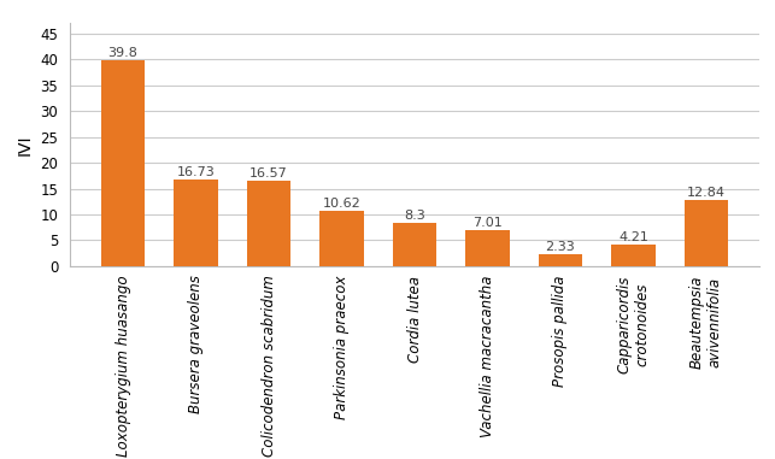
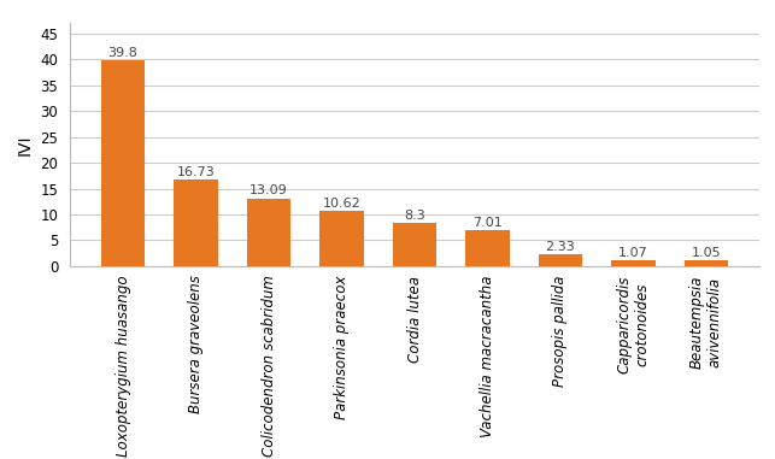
Colicodendron scabridum: 16.57 -> 13.09
Capparicordis crotonoides: 4.21 -> 1.07
Beautempsia avivennifolia: 12.84 -> 1.05
